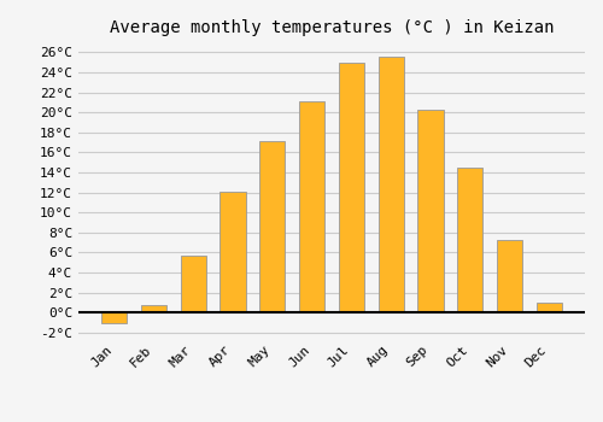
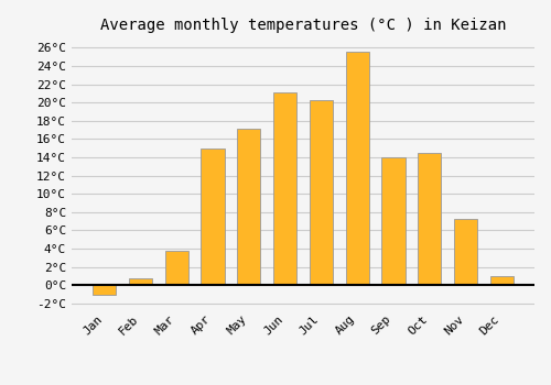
Mar: 5.7°C -> 3.8°C
Apr: 12.1°C -> 15.0°C
Jul: 24.9°C -> 20.2°C
Sep: 20.2°C -> 14.0°C
